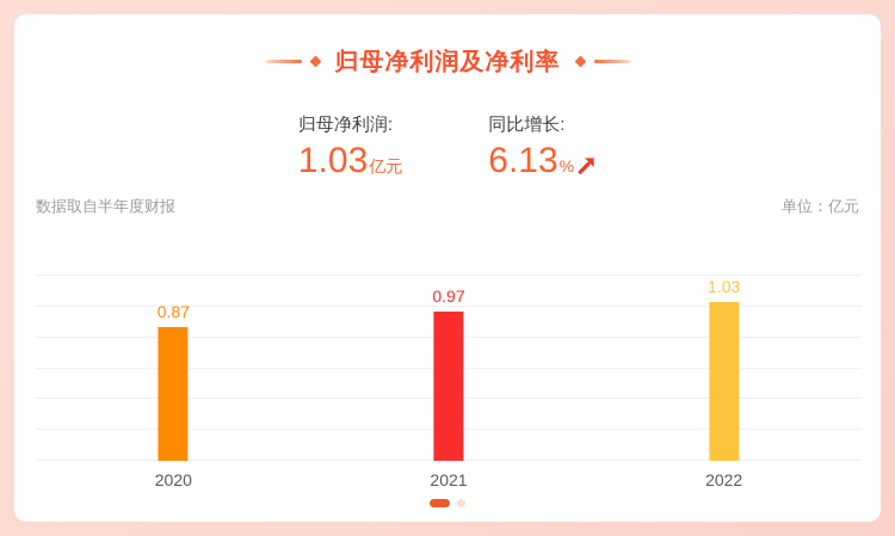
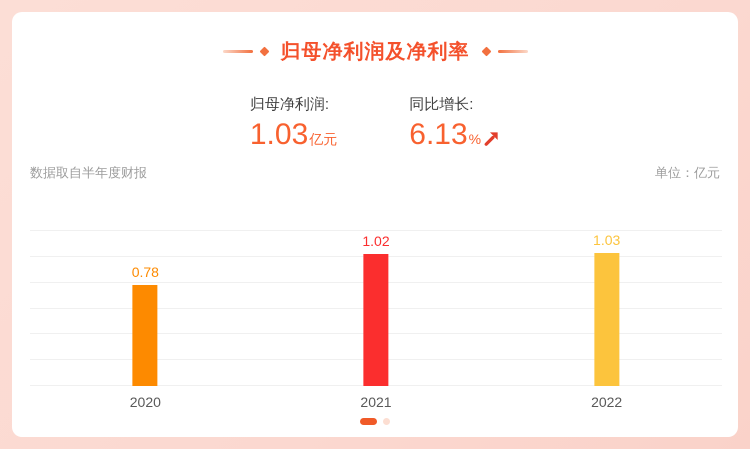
2020: 0.87 -> 0.78
2021: 0.97 -> 1.02
